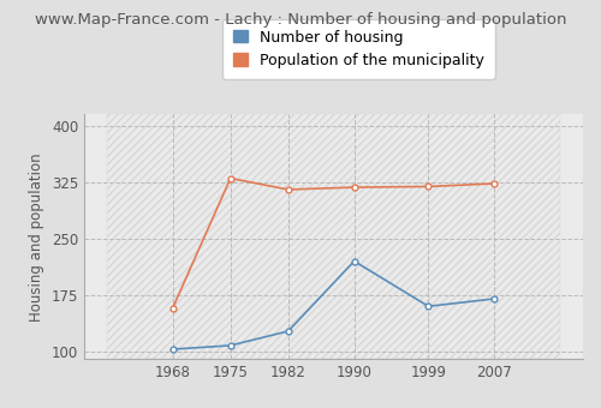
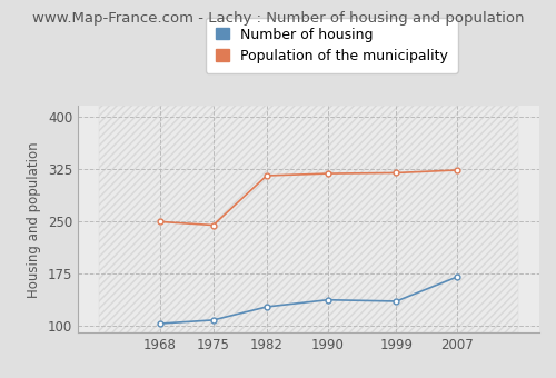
Population of the municipality/1968: 158 -> 249
Population of the municipality/1975: 330 -> 244
Number of housing/1990: 220 -> 137
Number of housing/1999: 160 -> 135
